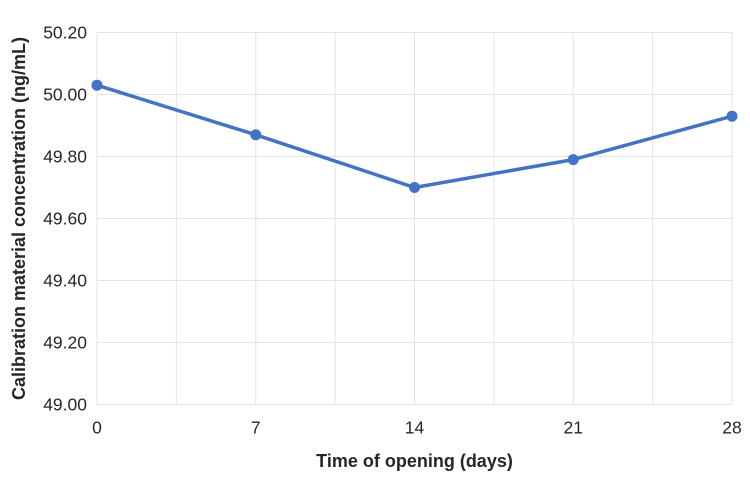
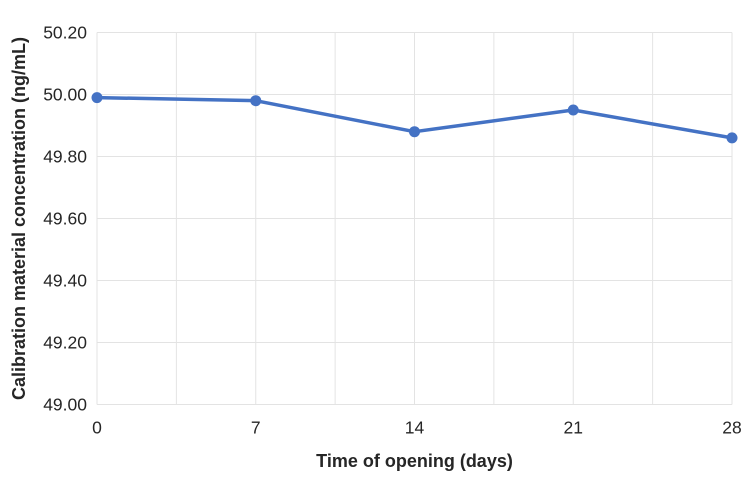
0: 50.03 -> 49.99
7: 49.87 -> 49.98
14: 49.70 -> 49.88
21: 49.79 -> 49.95
28: 49.93 -> 49.86
